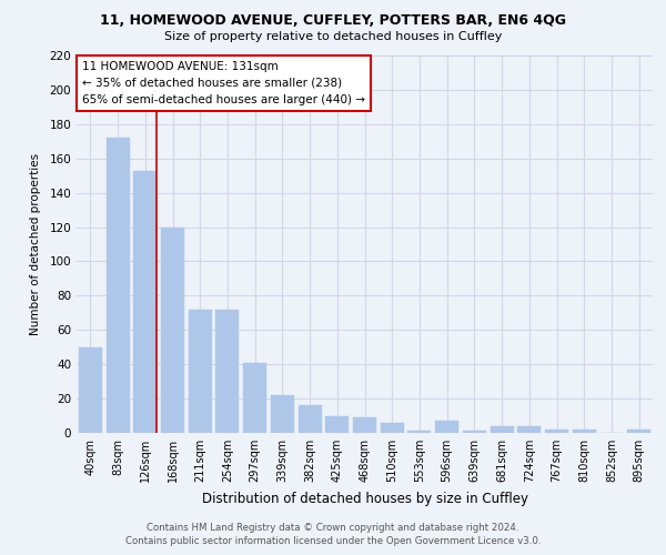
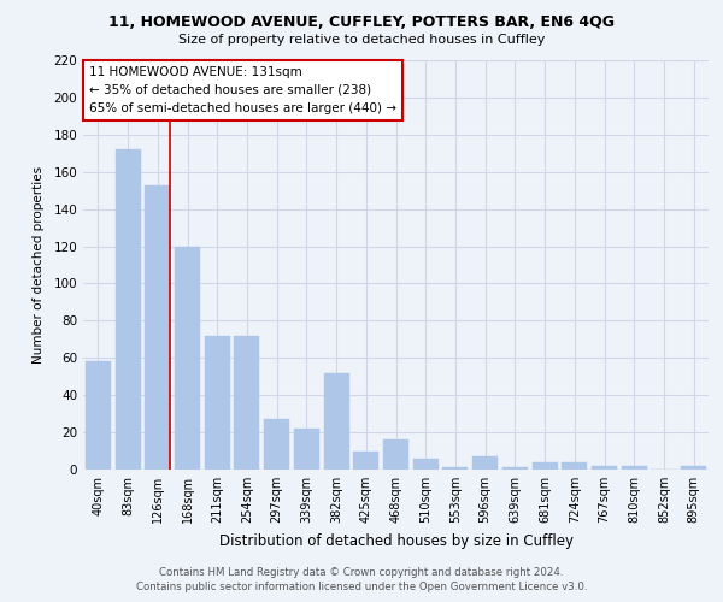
40sqm: 50 -> 58
297sqm: 41 -> 27
382sqm: 16 -> 52
468sqm: 9 -> 16
